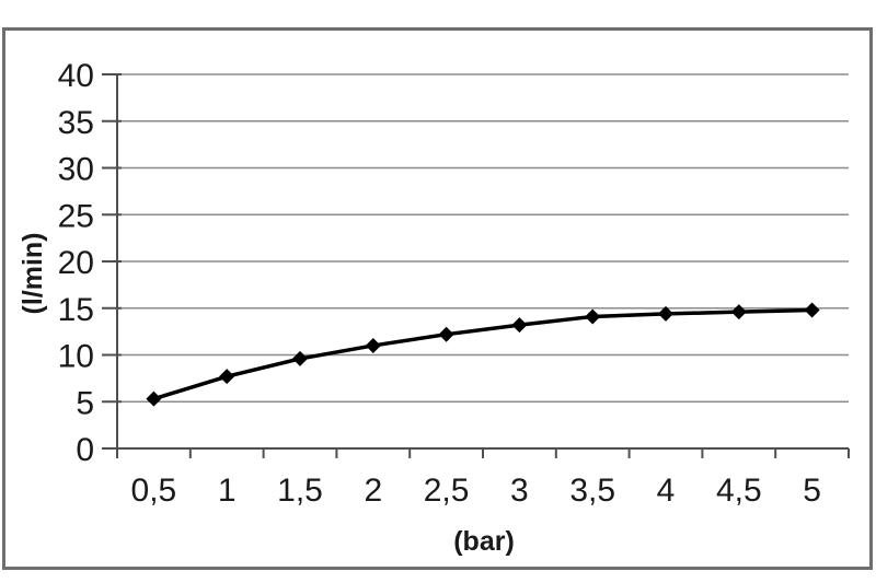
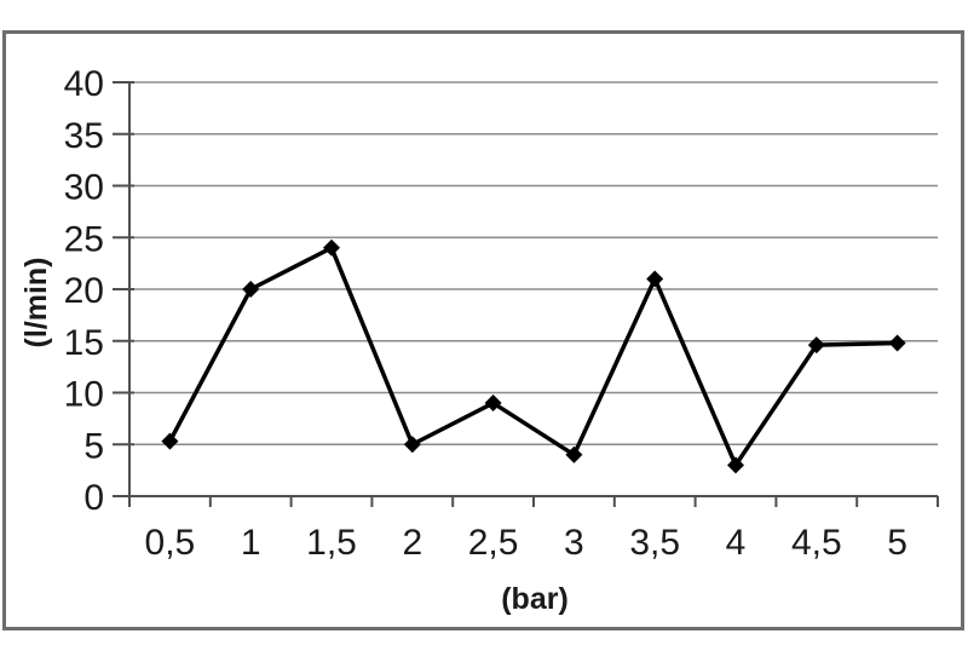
1: 8 -> 20
1,5: 10 -> 24
2: 11 -> 5
2,5: 12 -> 9
3: 13 -> 4
3,5: 14 -> 21
4: 14 -> 3
